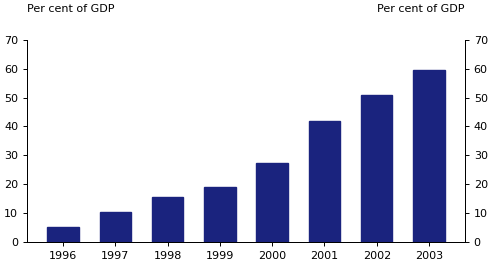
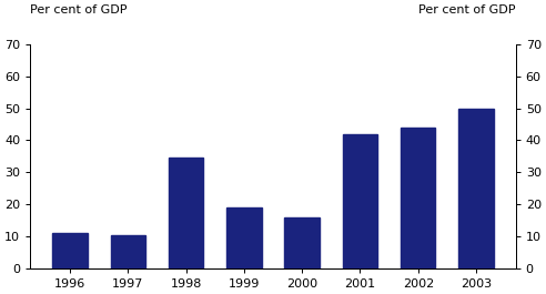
1996: 5.0 -> 11.0
1998: 15.5 -> 34.5
2000: 27.5 -> 16.0
2002: 51.0 -> 44.0
2003: 59.5 -> 50.0
